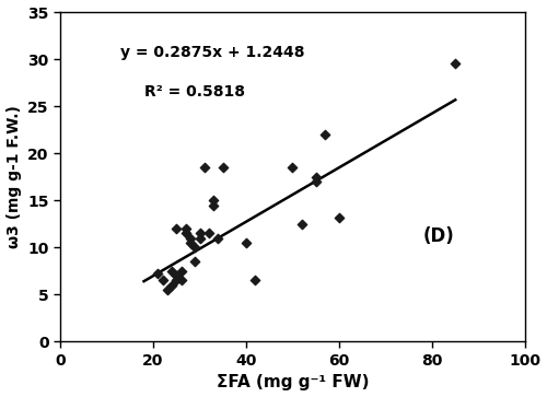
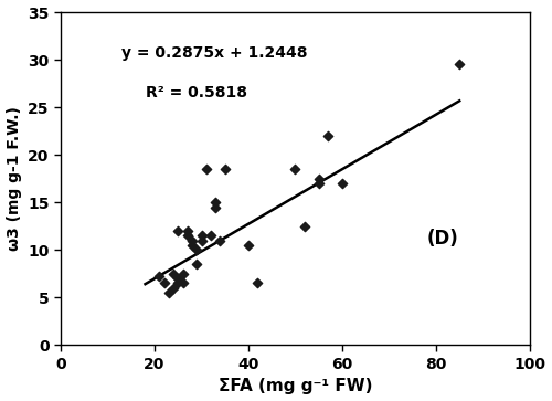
60: 13.2 -> 17.0
